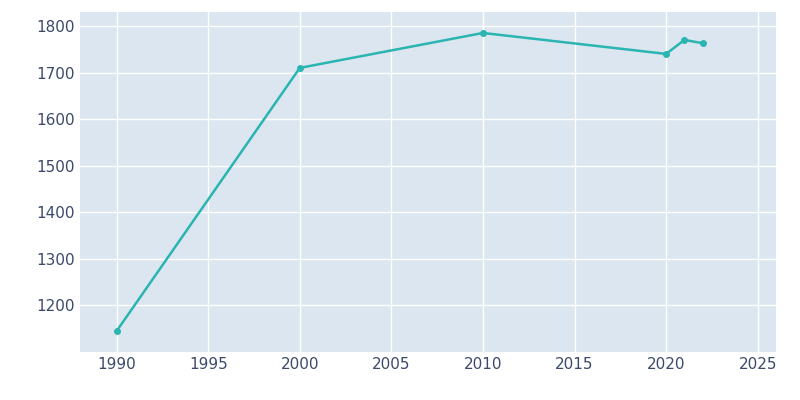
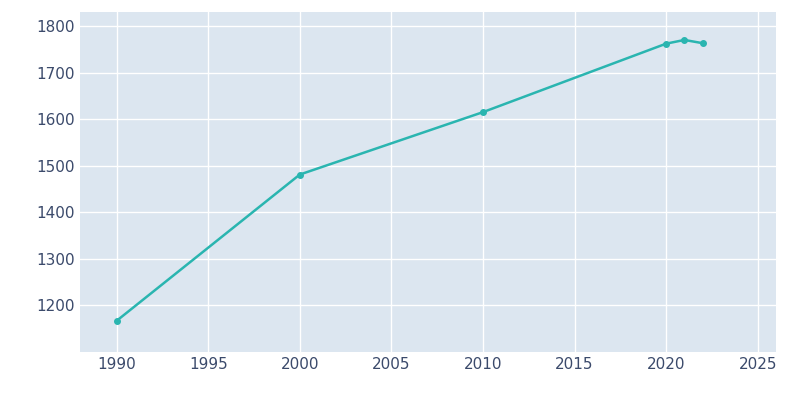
1990: 1145 -> 1167
2000: 1710 -> 1481
2010: 1785 -> 1615
2020: 1740 -> 1762
